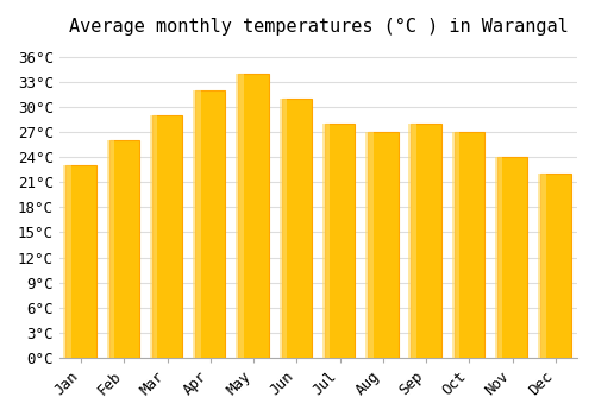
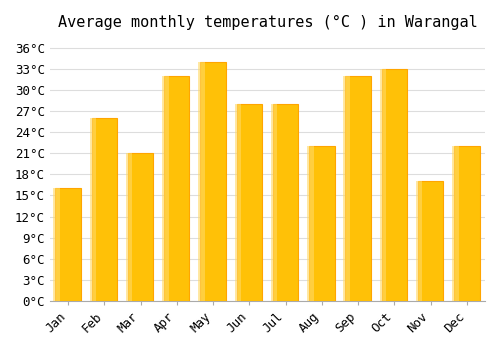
Jan: 23°C -> 16°C
Mar: 29°C -> 21°C
Jun: 31°C -> 28°C
Aug: 27°C -> 22°C
Sep: 28°C -> 32°C
Oct: 27°C -> 33°C
Nov: 24°C -> 17°C
